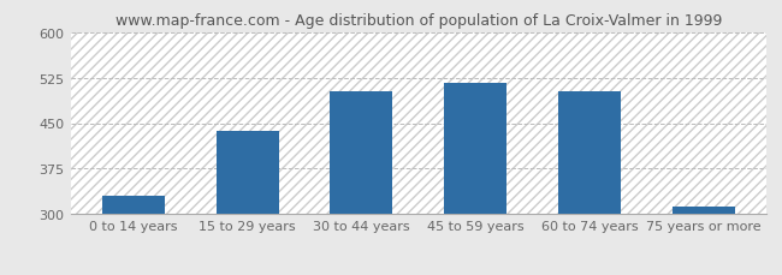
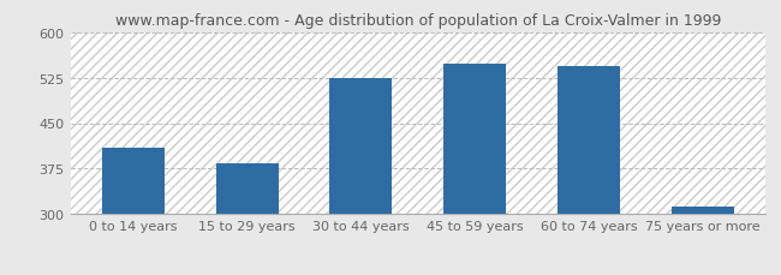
0 to 14 years: 330 -> 410
15 to 29 years: 438 -> 383
30 to 44 years: 502 -> 525
45 to 59 years: 516 -> 548
60 to 74 years: 502 -> 543
